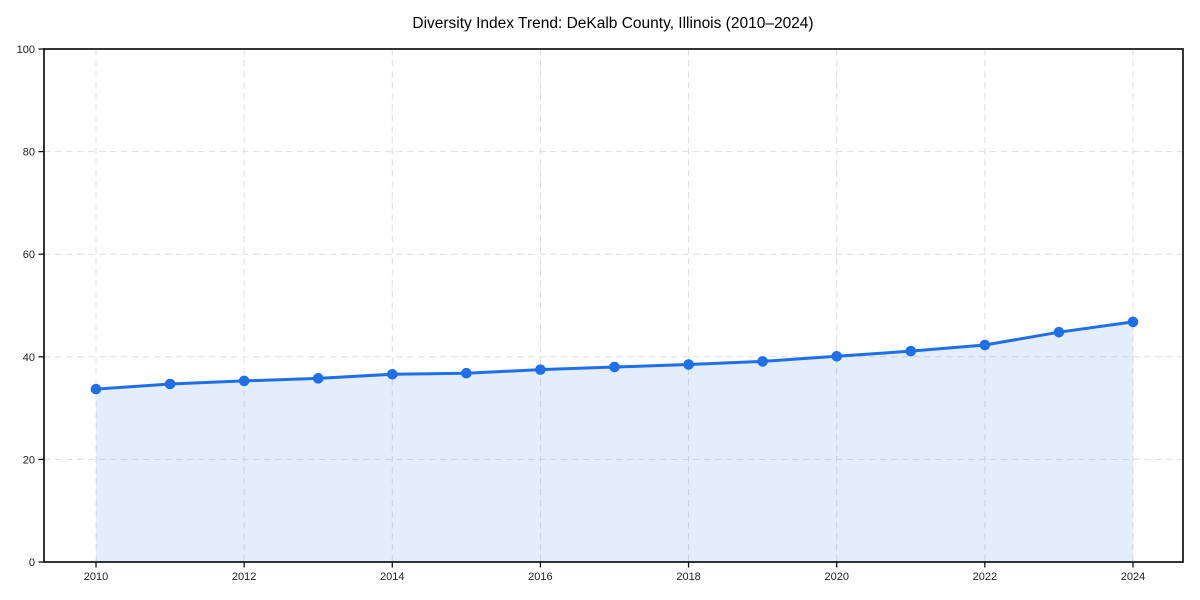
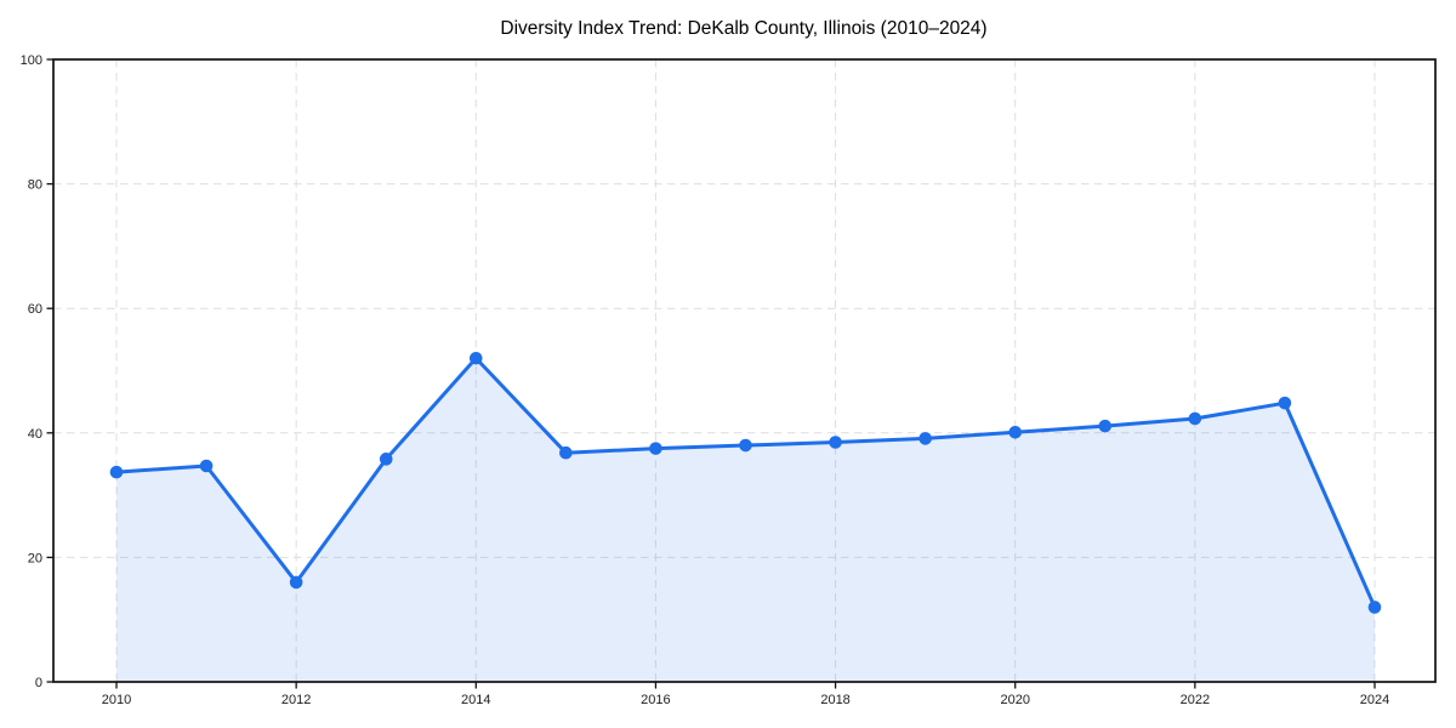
2012: 35 -> 16
2014: 37 -> 52
2024: 47 -> 12
